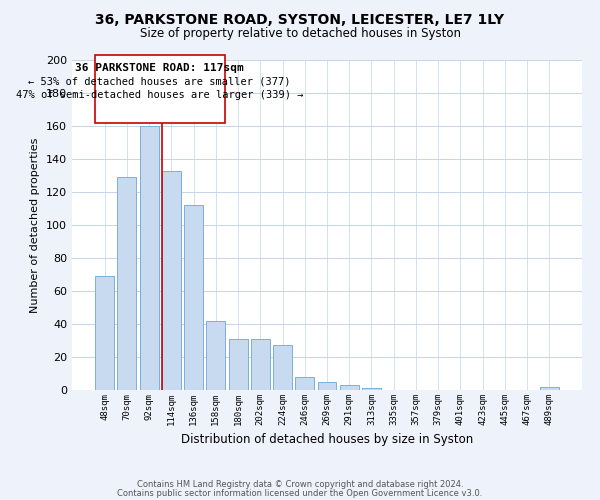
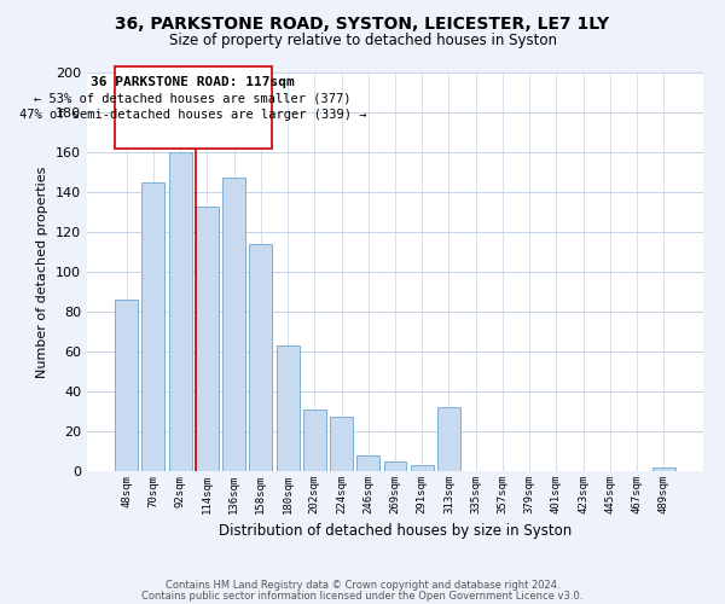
48sqm: 69 -> 86
70sqm: 129 -> 145
136sqm: 112 -> 147
158sqm: 42 -> 114
180sqm: 31 -> 63
313sqm: 1 -> 32
